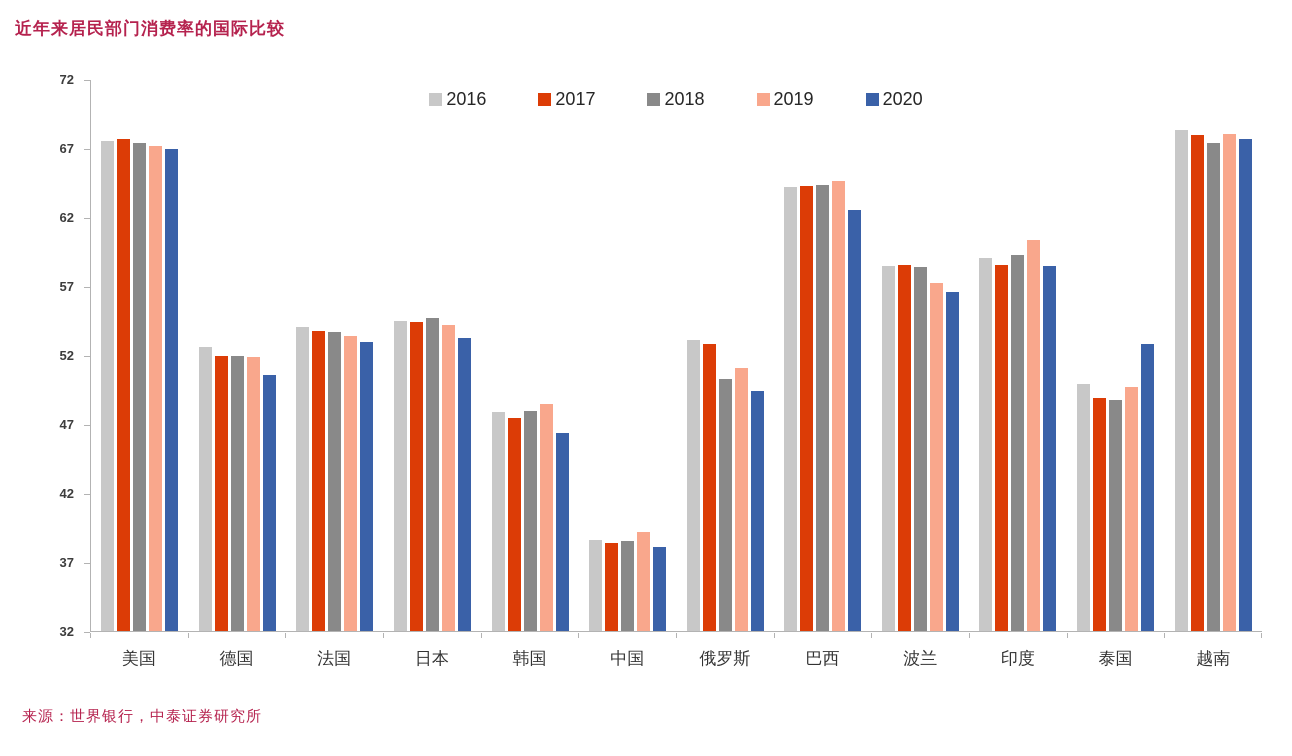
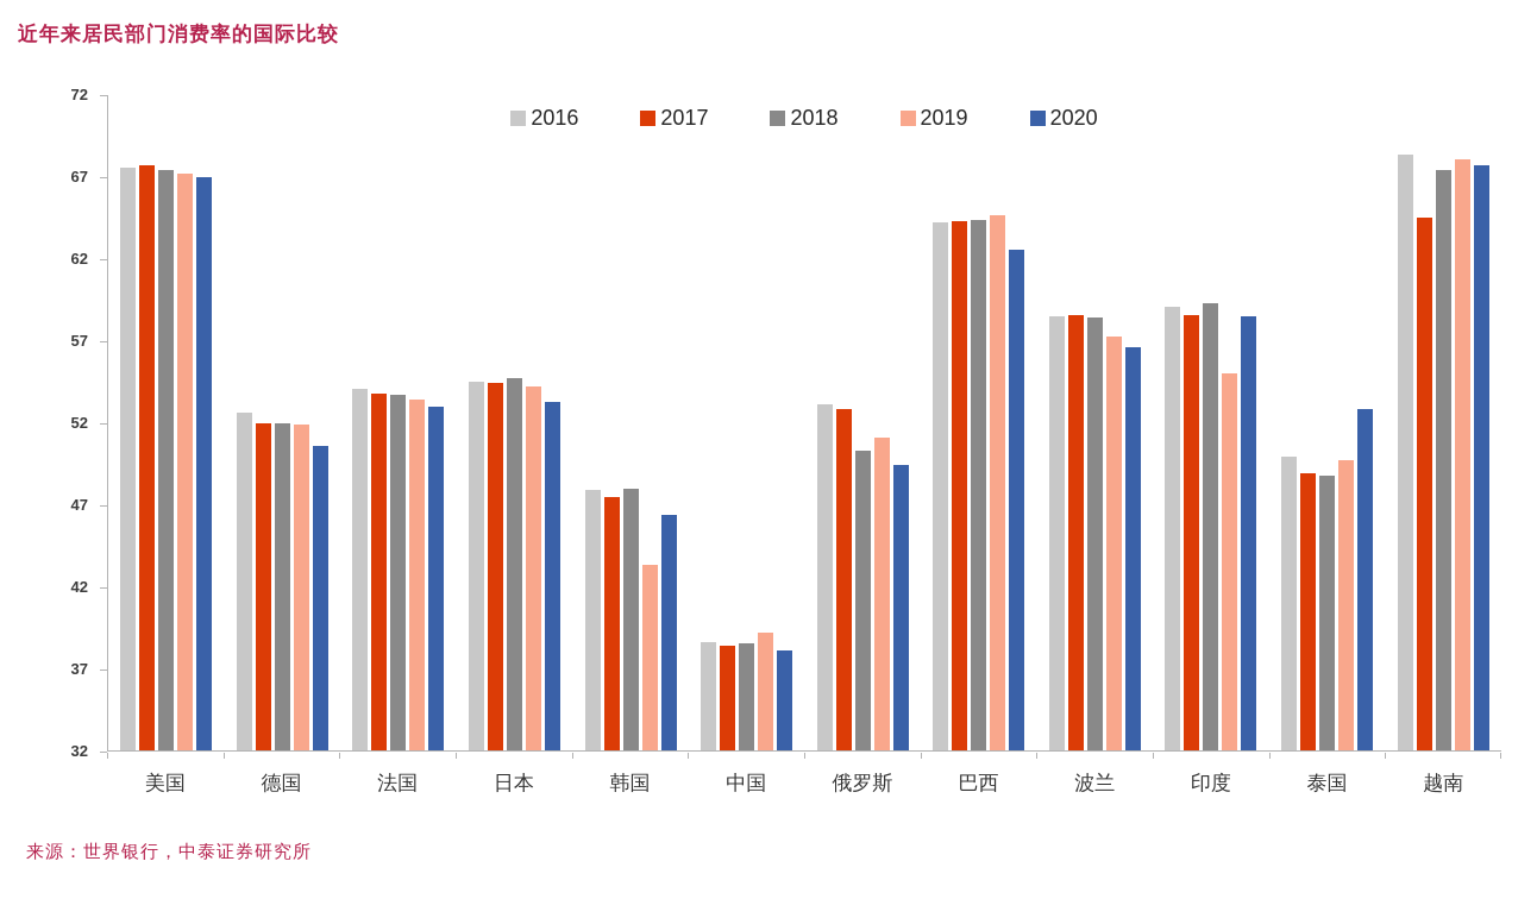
2019/韩国: 48.5 -> 43.3
2019/印度: 60.4 -> 55.0
2017/越南: 68.0 -> 64.5
